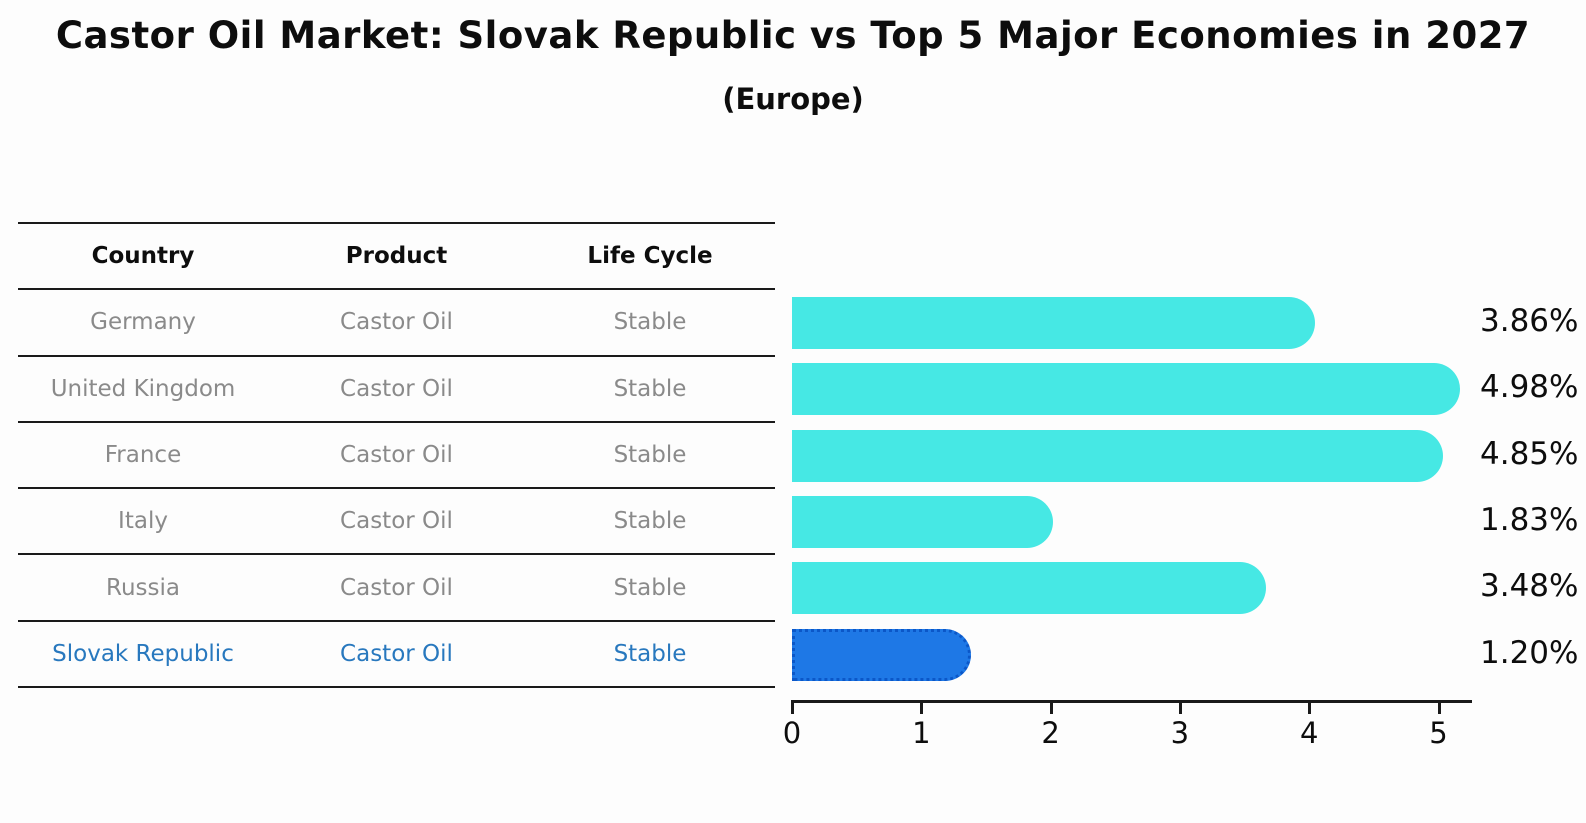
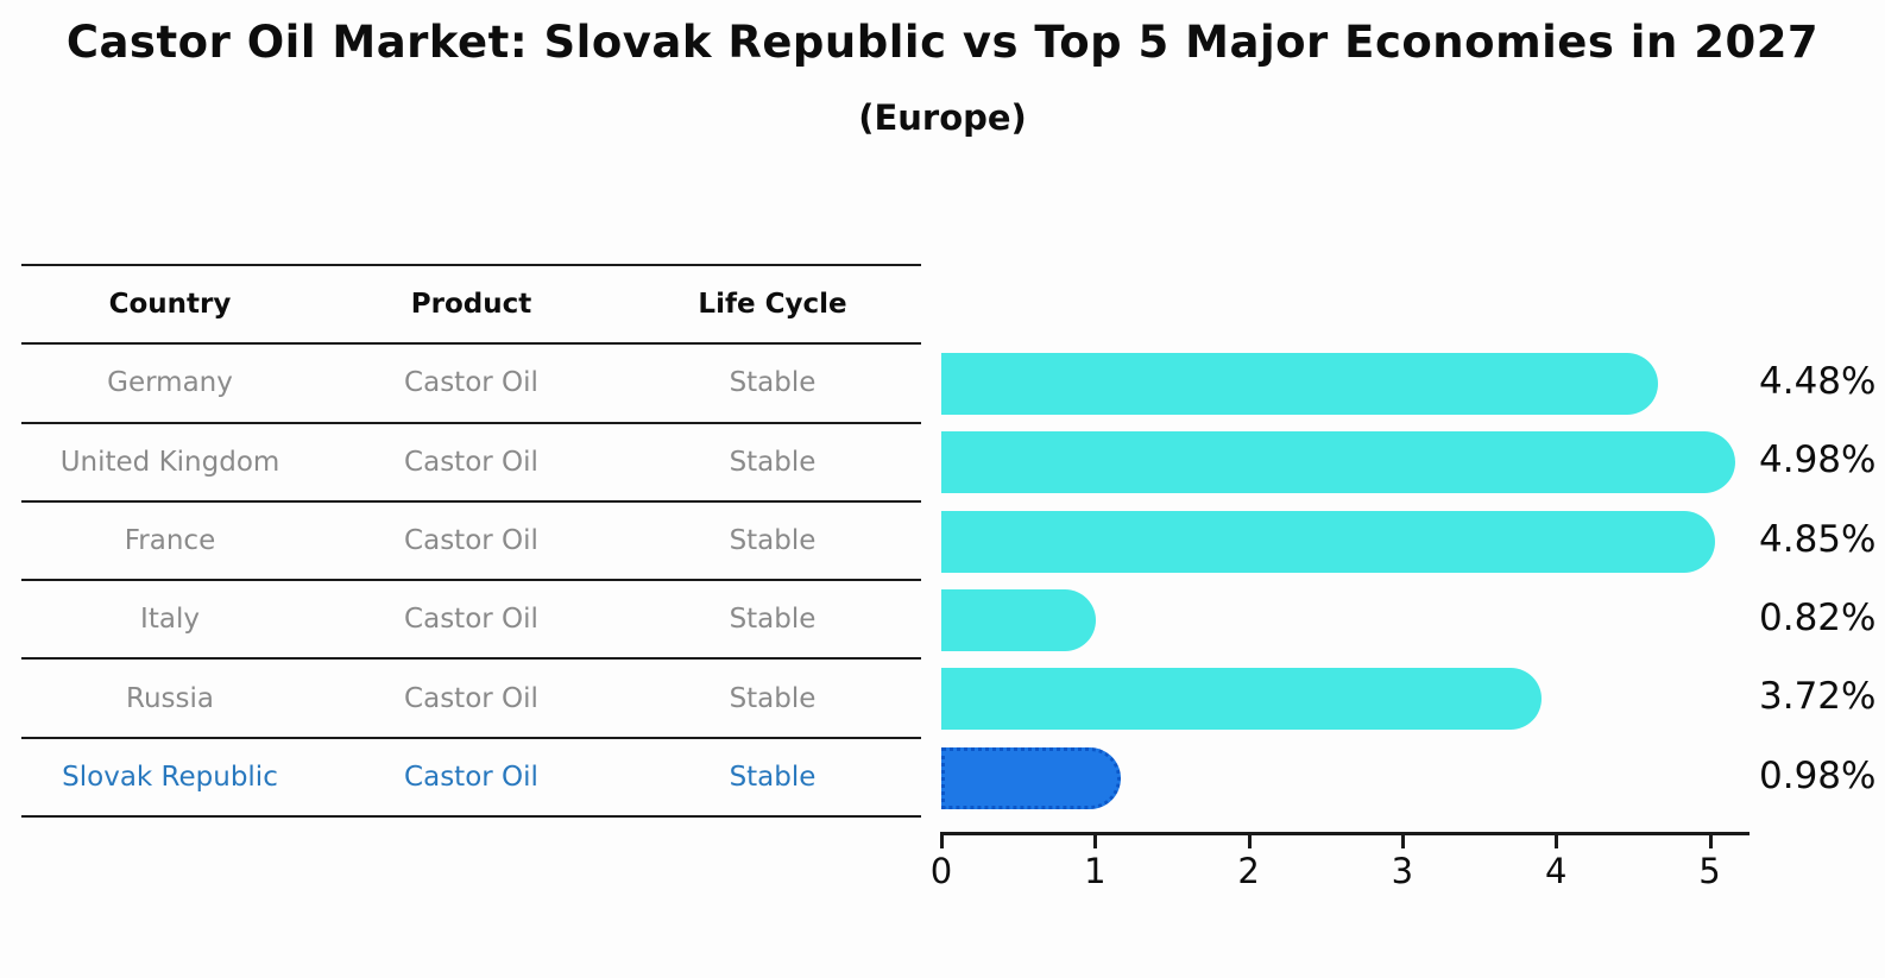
Germany: 3.86% -> 4.48%
Italy: 1.83% -> 0.82%
Russia: 3.48% -> 3.72%
Slovak Republic: 1.20% -> 0.98%
